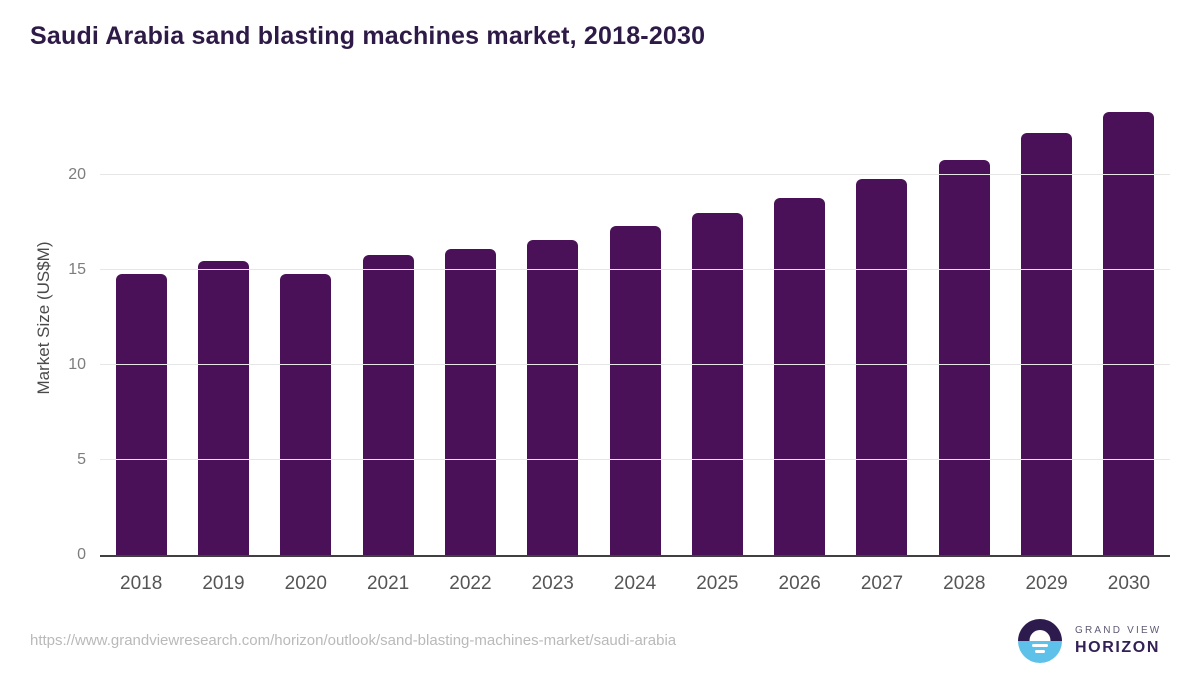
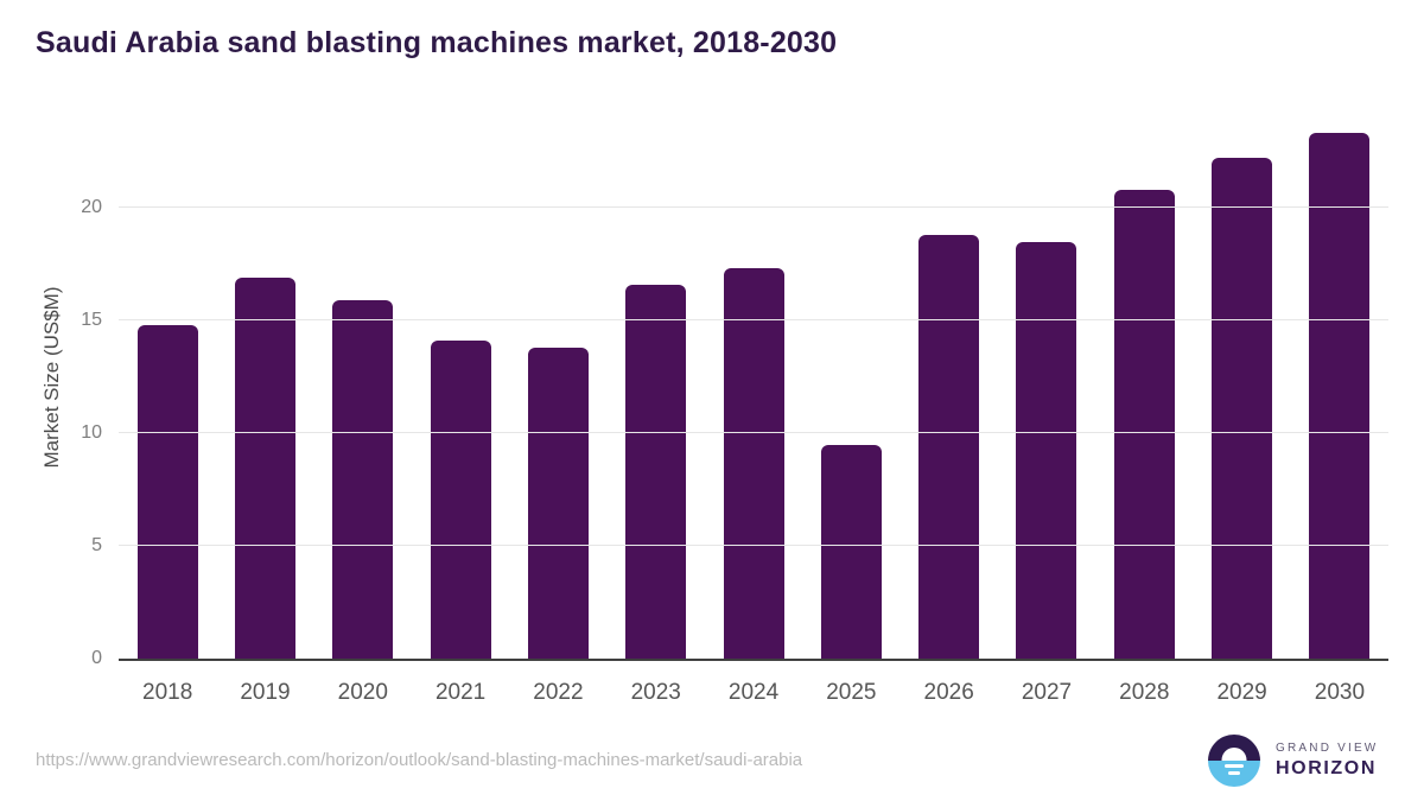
2019: 15.5 -> 16.9
2020: 14.8 -> 15.9
2021: 15.8 -> 14.1
2022: 16.1 -> 13.8
2025: 18.0 -> 9.5
2027: 19.8 -> 18.5
